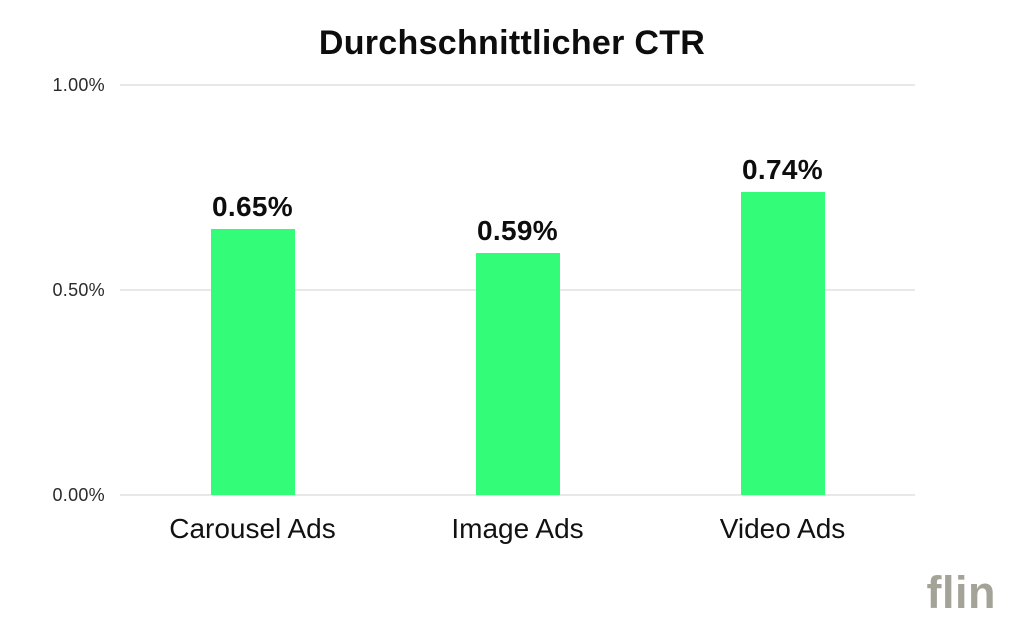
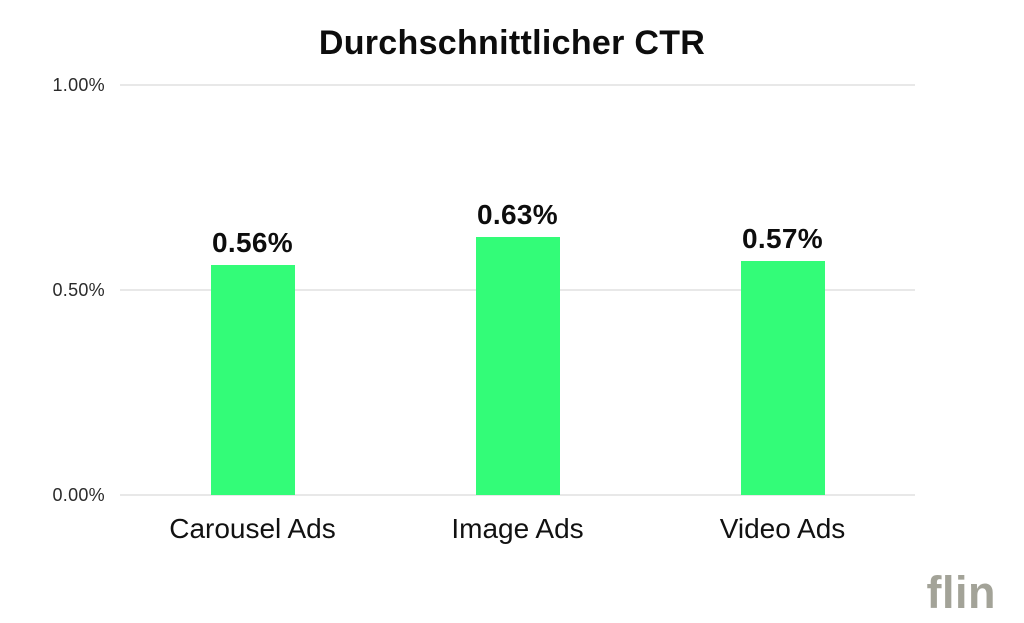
Carousel Ads: 0.65% -> 0.56%
Image Ads: 0.59% -> 0.63%
Video Ads: 0.74% -> 0.57%
